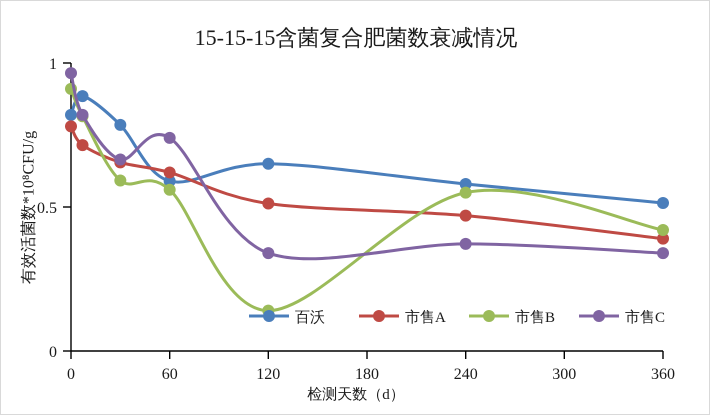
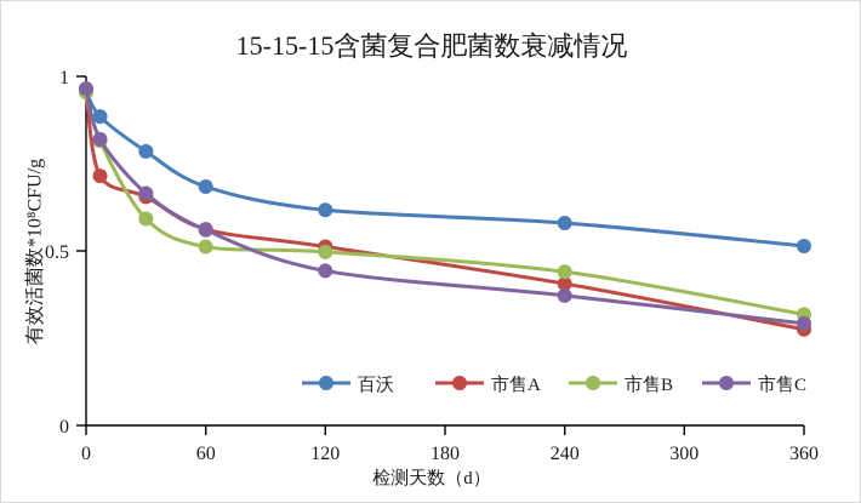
百沃/0: 0.82 -> 0.96
市售A/0: 0.78 -> 0.95
市售B/0: 0.91 -> 0.95
百沃/60: 0.59 -> 0.68
市售A/60: 0.62 -> 0.56
市售B/60: 0.56 -> 0.51
市售C/60: 0.74 -> 0.56
百沃/120: 0.65 -> 0.62
市售B/120: 0.14 -> 0.50
市售C/120: 0.34 -> 0.44
市售A/240: 0.47 -> 0.41
市售B/240: 0.55 -> 0.44
市售A/360: 0.39 -> 0.28
市售B/360: 0.42 -> 0.32
市售C/360: 0.34 -> 0.29
